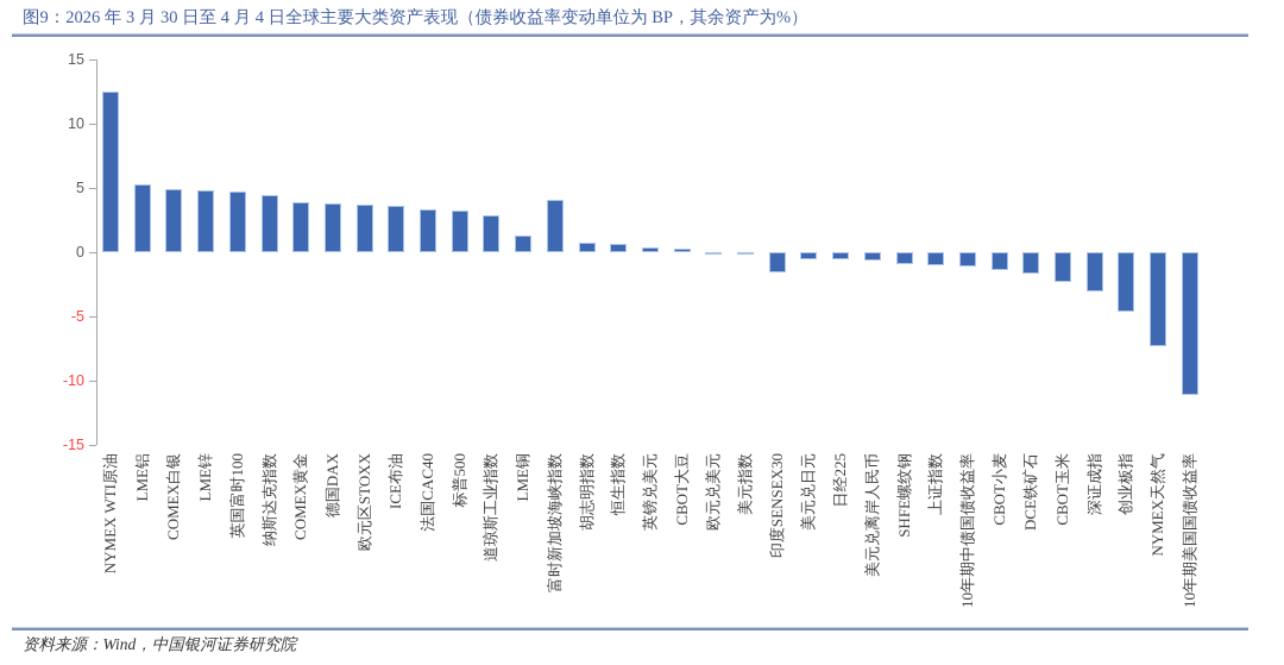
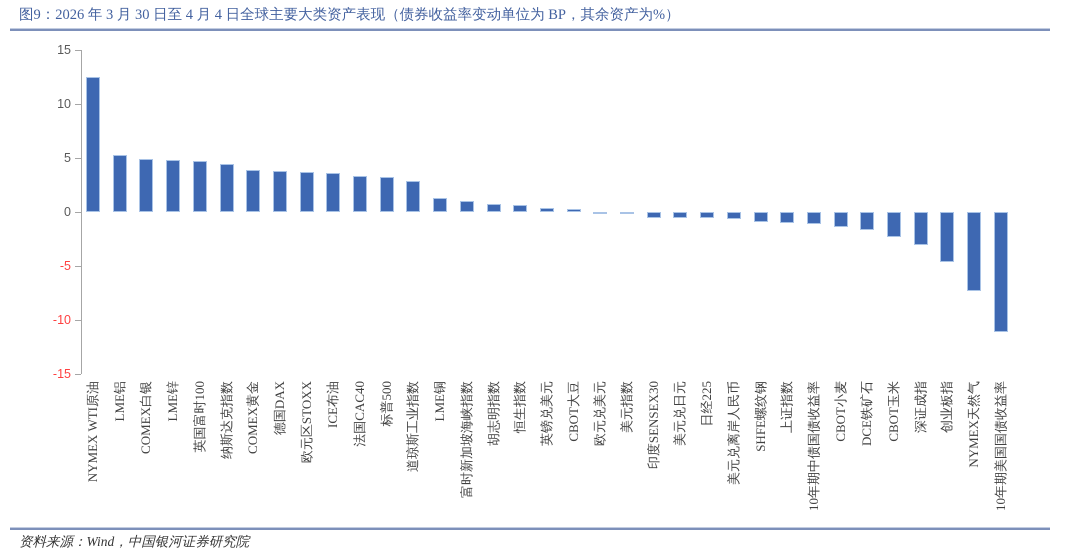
富时新加坡海峡指数: 4.1 -> 1.0
印度SENSEX30: -1.6 -> -0.6
